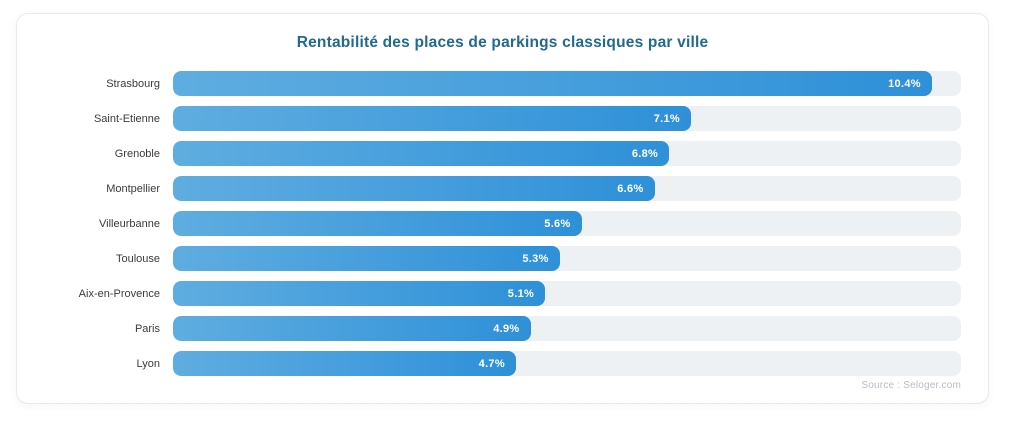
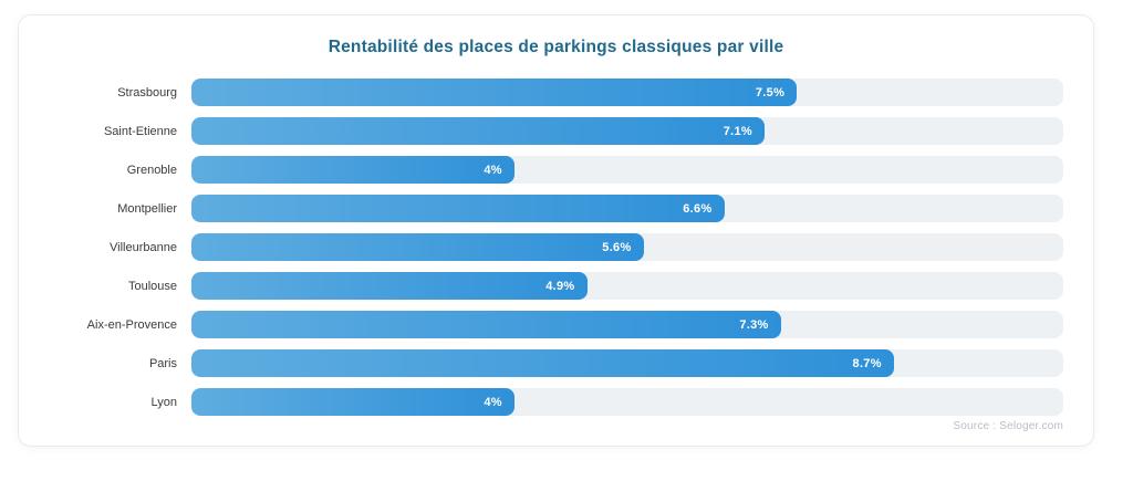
Strasbourg: 10.4% -> 7.5%
Grenoble: 6.8% -> 4%
Toulouse: 5.3% -> 4.9%
Aix-en-Provence: 5.1% -> 7.3%
Paris: 4.9% -> 8.7%
Lyon: 4.7% -> 4%
